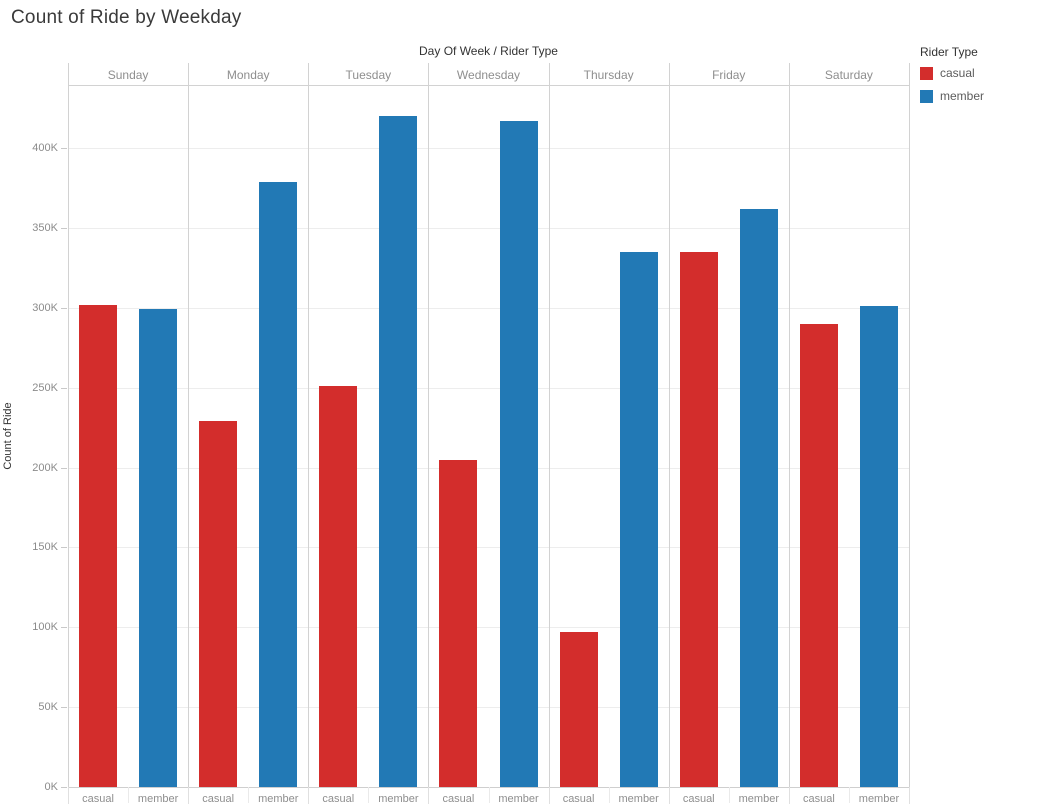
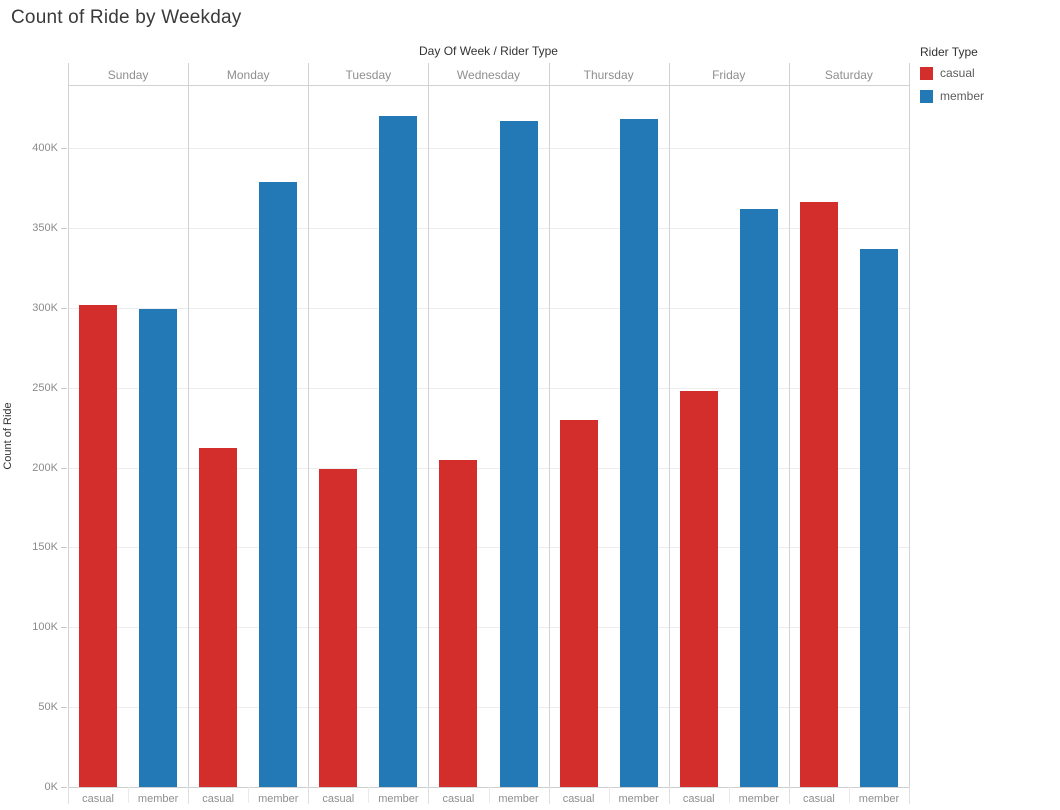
casual/Monday: 229K -> 212K
casual/Tuesday: 251K -> 199K
casual/Thursday: 97K -> 230K
member/Thursday: 335K -> 418K
casual/Friday: 335K -> 248K
casual/Saturday: 290K -> 366K
member/Saturday: 301K -> 337K
